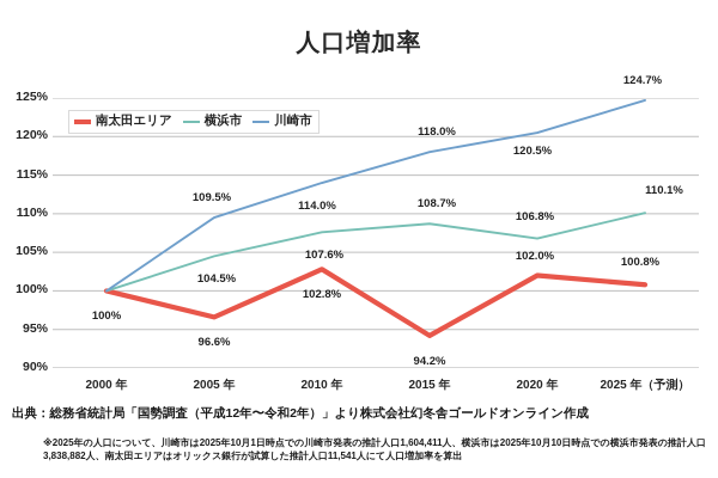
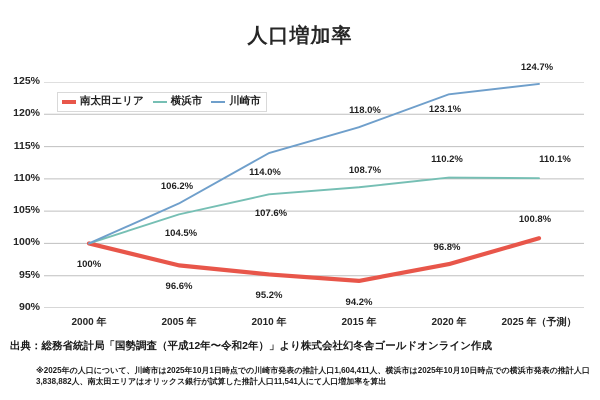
川崎市/2005 年: 109.5% -> 106.2%
南太田エリア/2010 年: 102.8% -> 95.2%
南太田エリア/2020 年: 102.0% -> 96.8%
横浜市/2020 年: 106.8% -> 110.2%
川崎市/2020 年: 120.5% -> 123.1%
